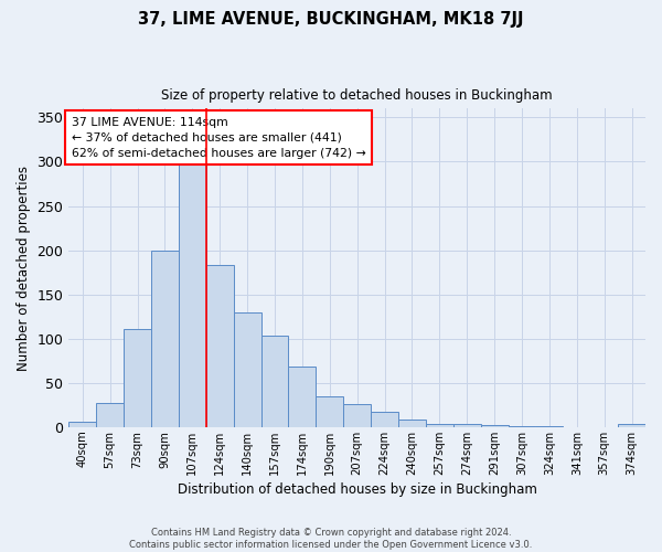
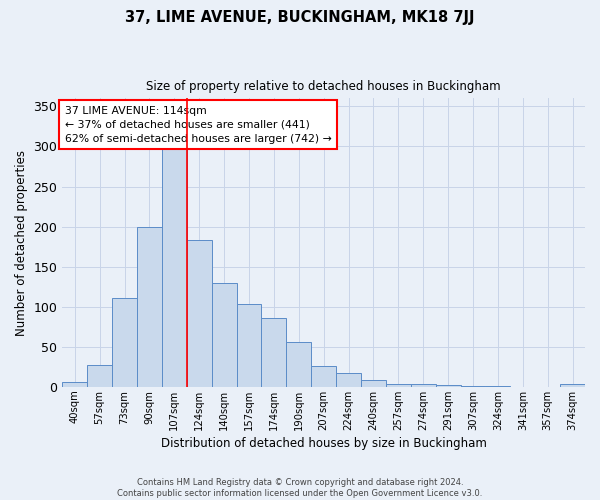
174sqm: 68 -> 86
190sqm: 35 -> 56
